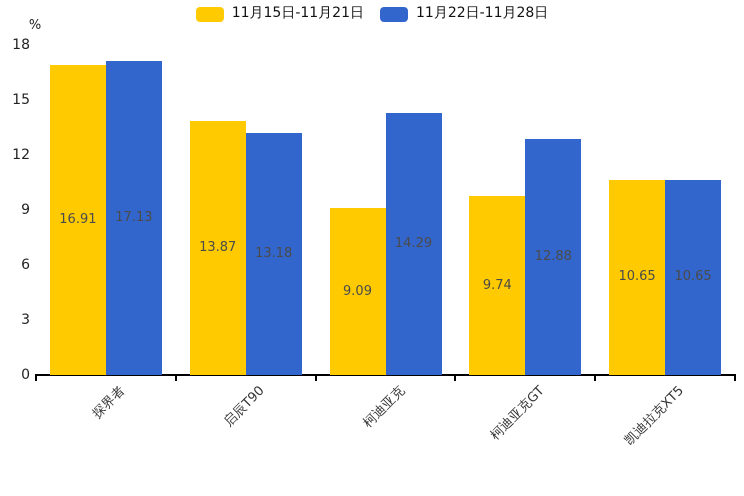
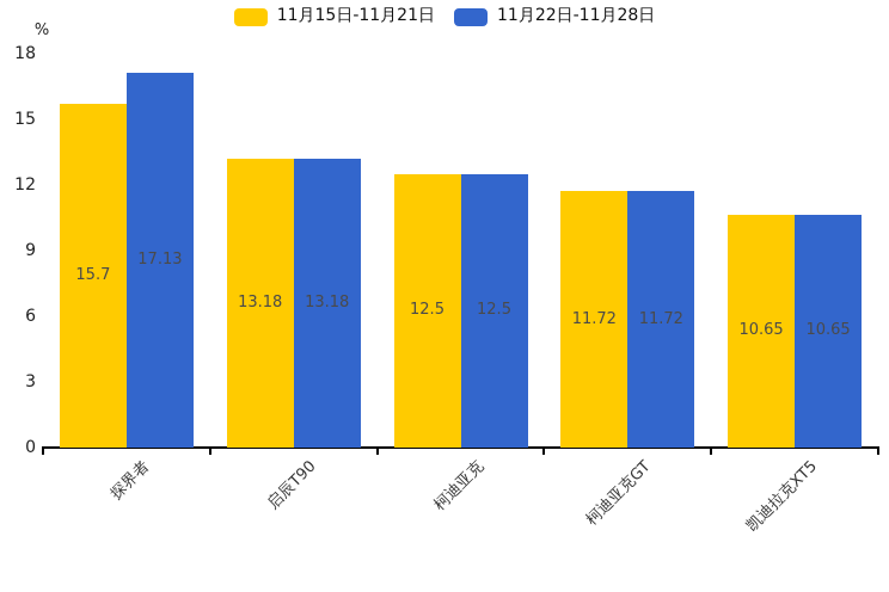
11月15日-11月21日/探界者: 16.91 -> 15.7
11月15日-11月21日/启辰T90: 13.87 -> 13.18
11月15日-11月21日/柯迪亚克: 9.09 -> 12.5
11月22日-11月28日/柯迪亚克: 14.29 -> 12.5
11月15日-11月21日/柯迪亚克GT: 9.74 -> 11.72
11月22日-11月28日/柯迪亚克GT: 12.88 -> 11.72
